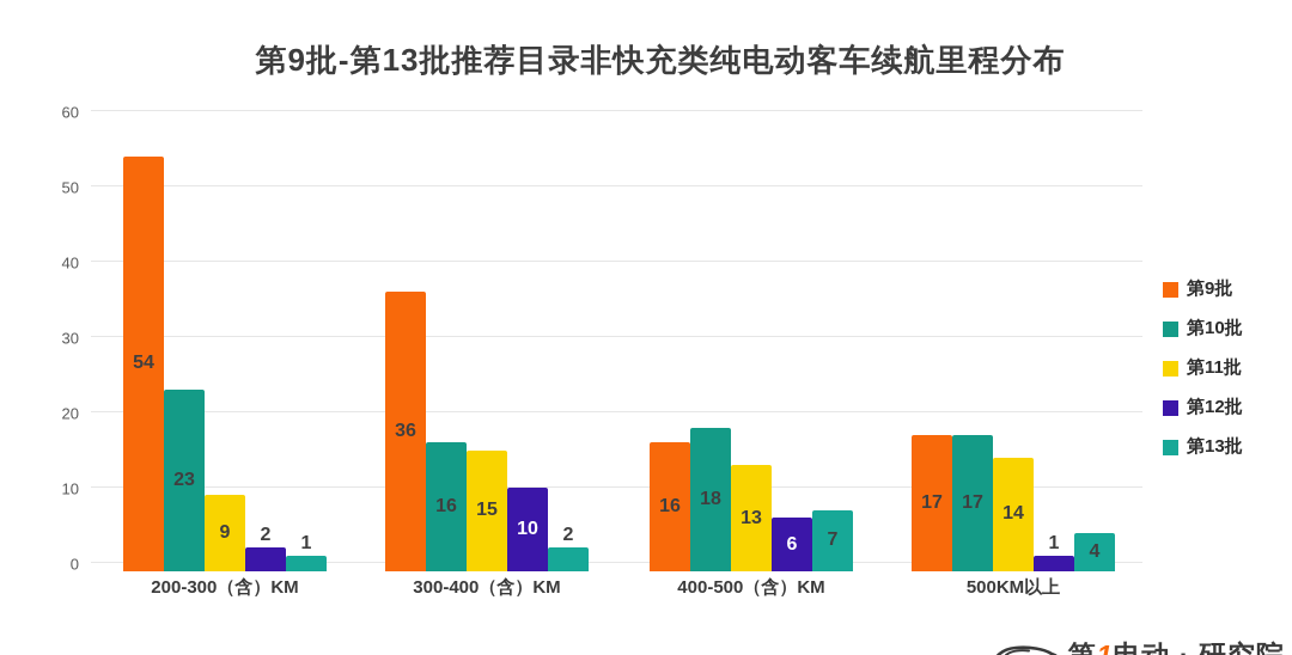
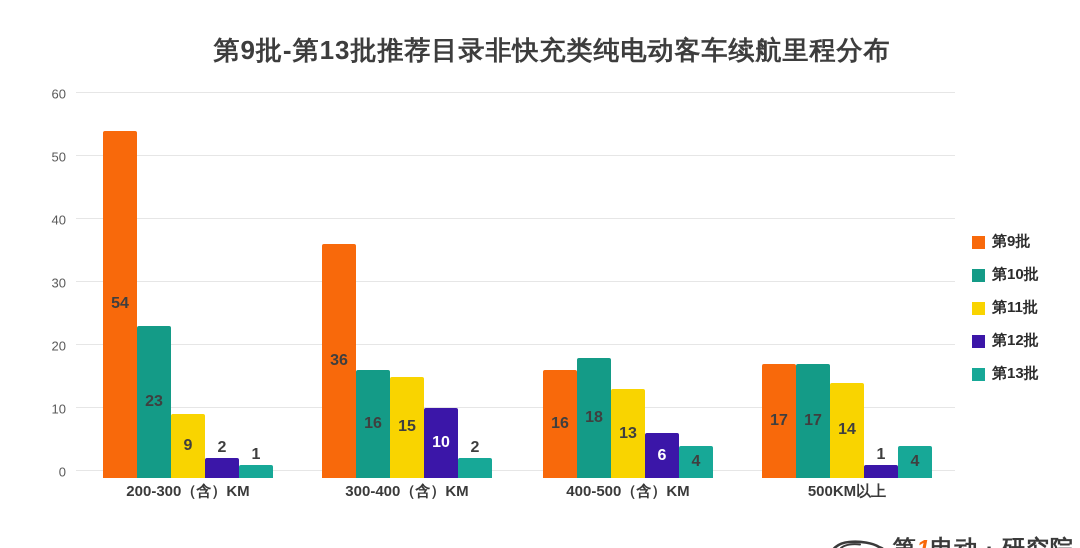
第13批/400-500（含）KM: 7 -> 4
